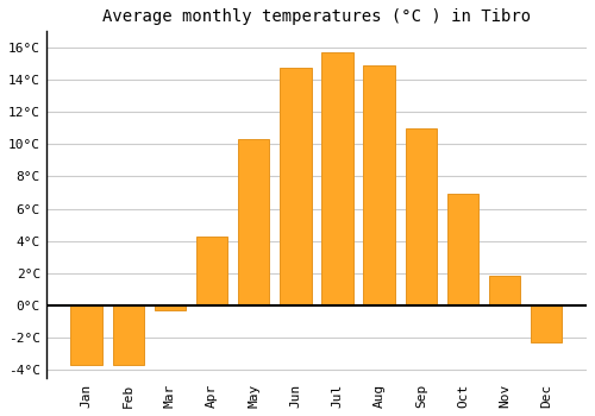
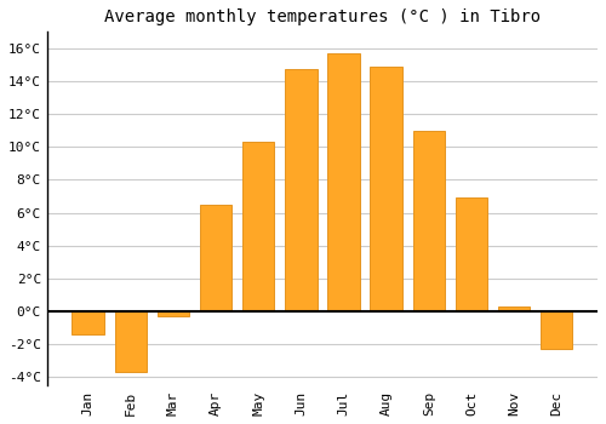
Jan: -3.7°C -> -1.4°C
Apr: 4.3°C -> 6.5°C
Nov: 1.8°C -> 0.3°C
